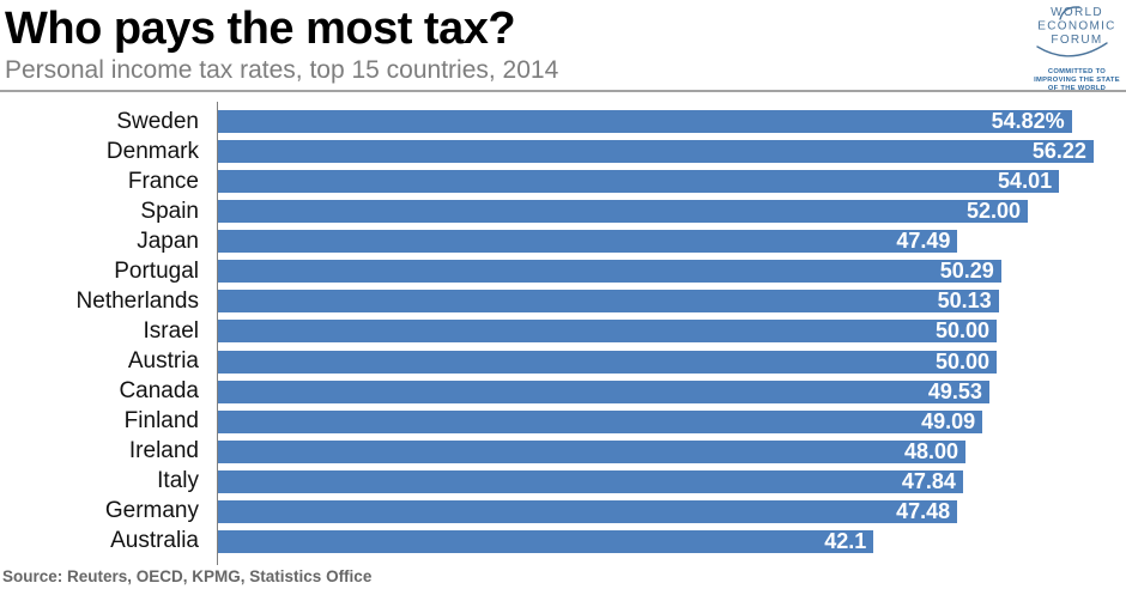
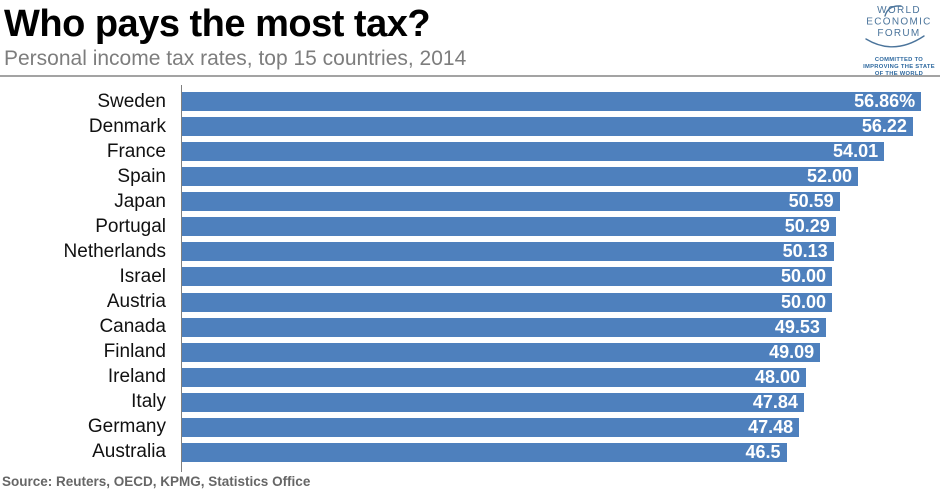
Sweden: 54.82% -> 56.86%
Japan: 47.49 -> 50.59
Australia: 42.1 -> 46.5
